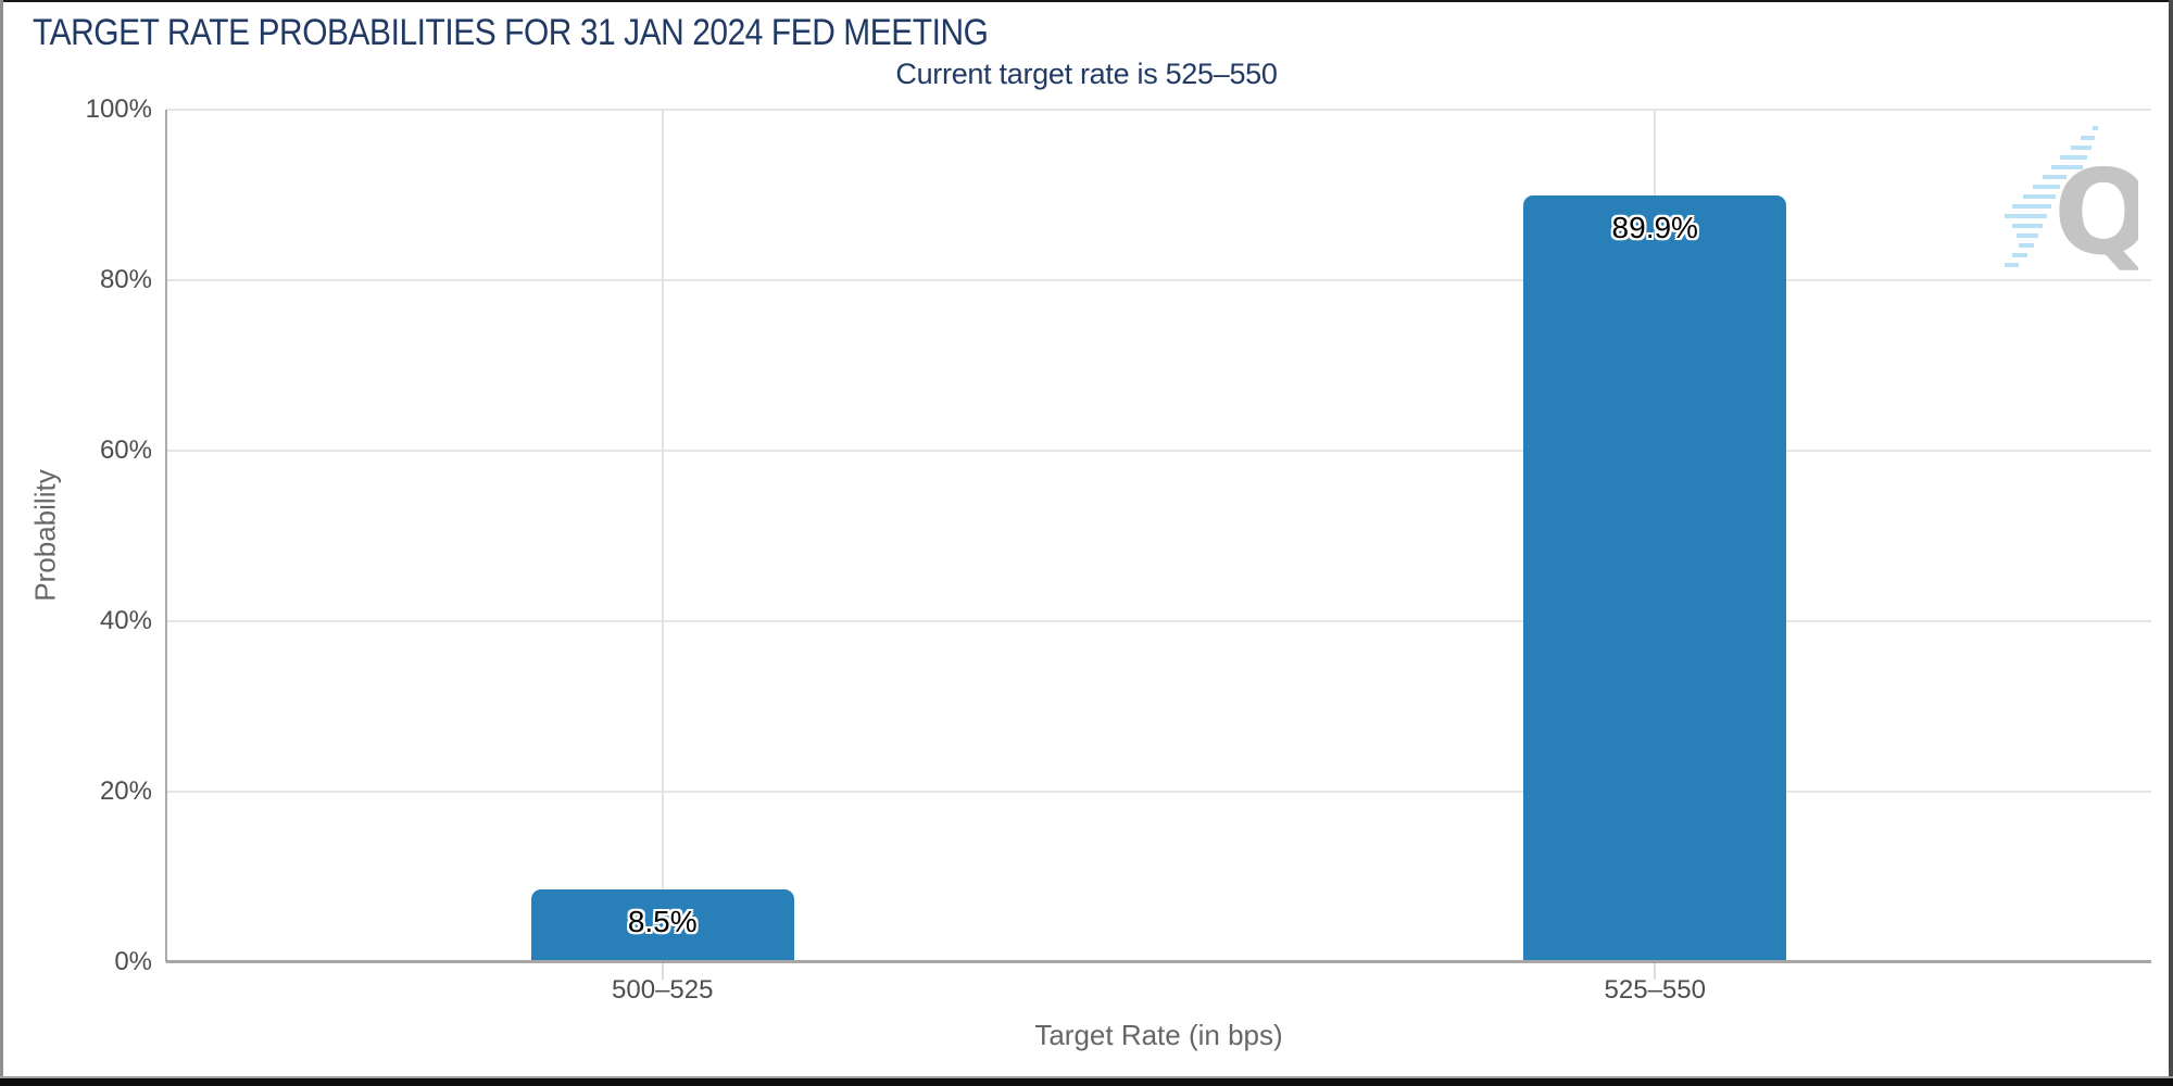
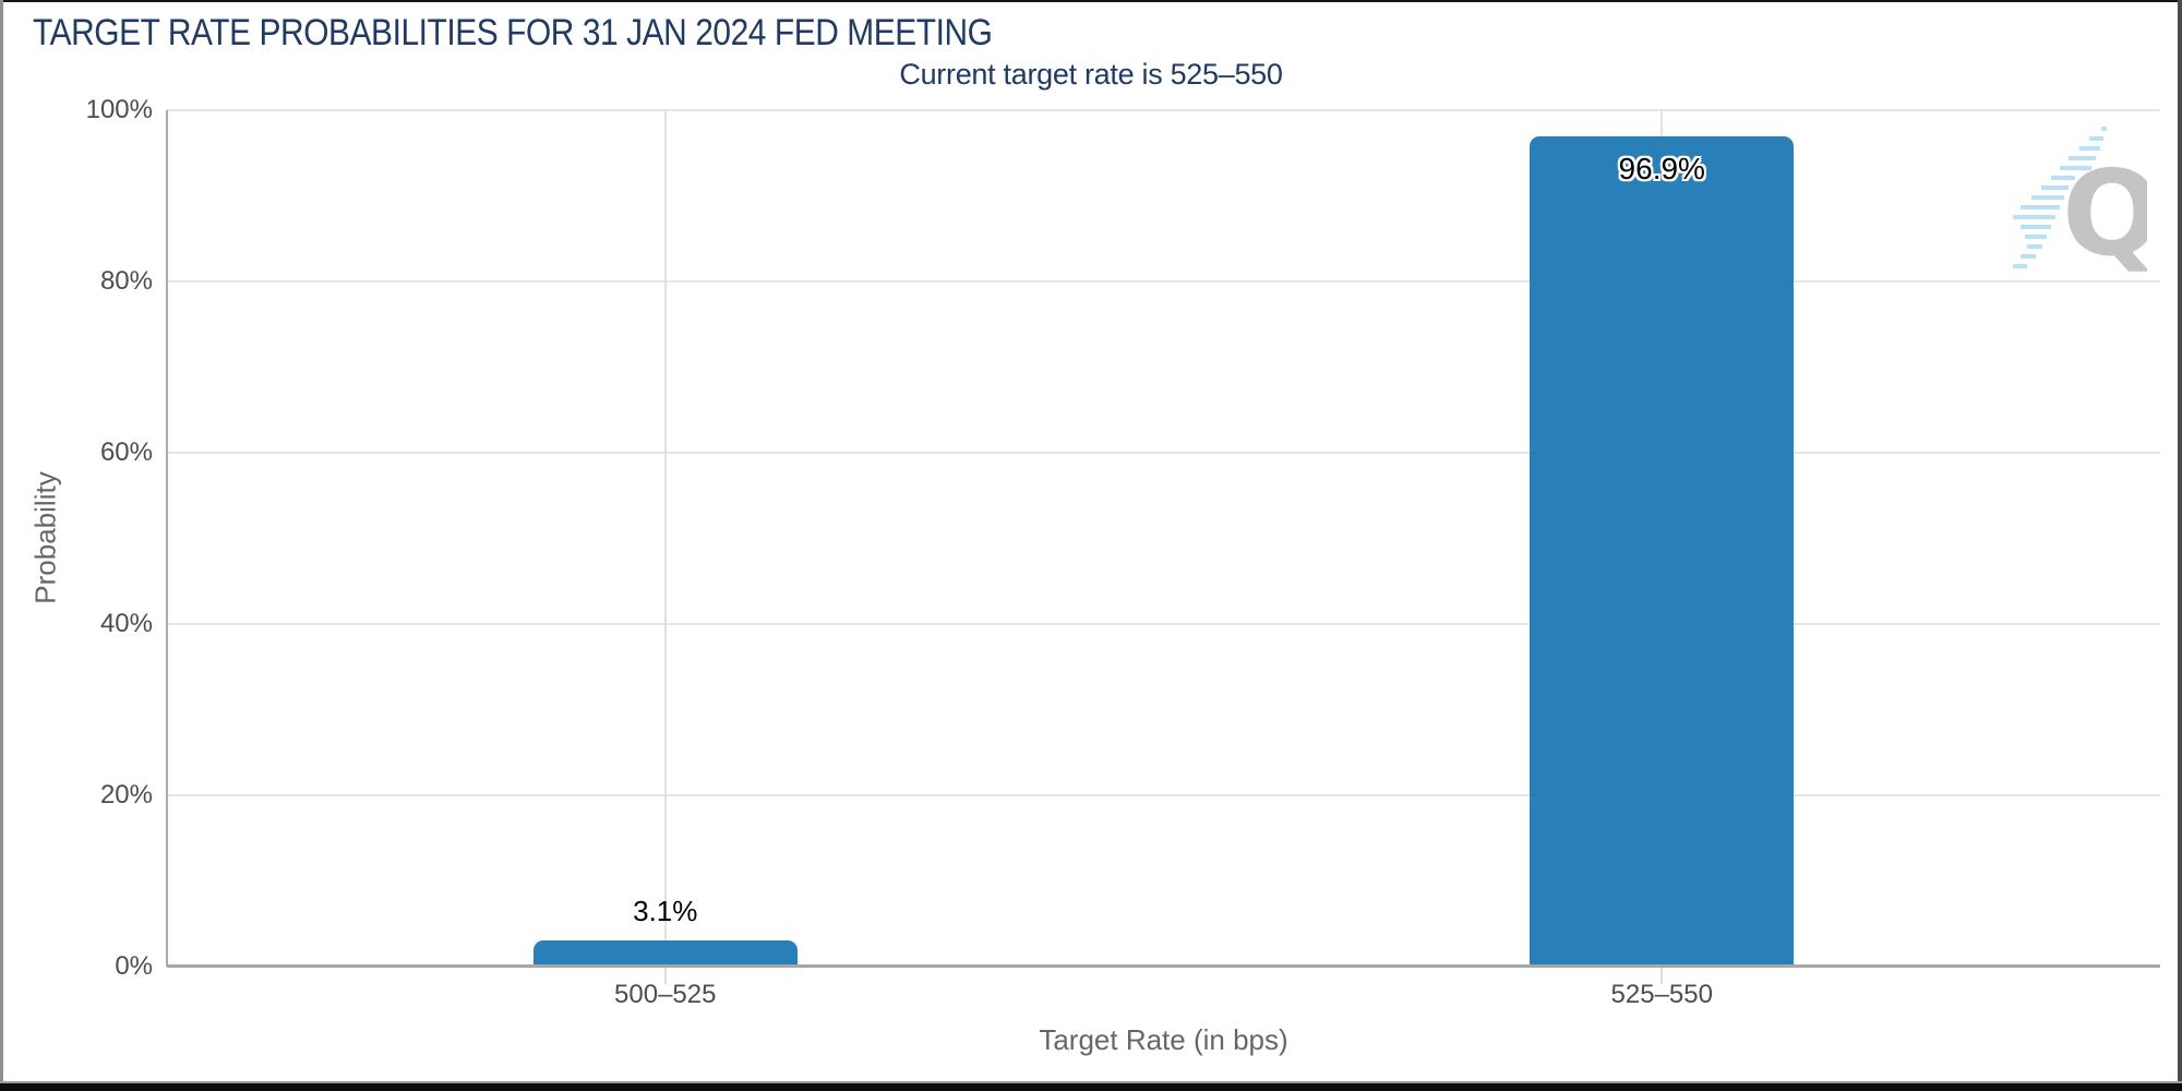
500–525: 8.5% -> 3.1%
525–550: 89.9% -> 96.9%
